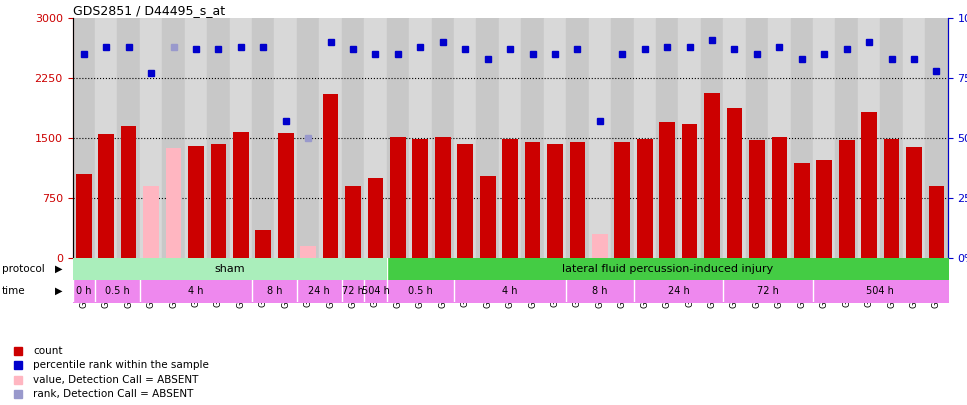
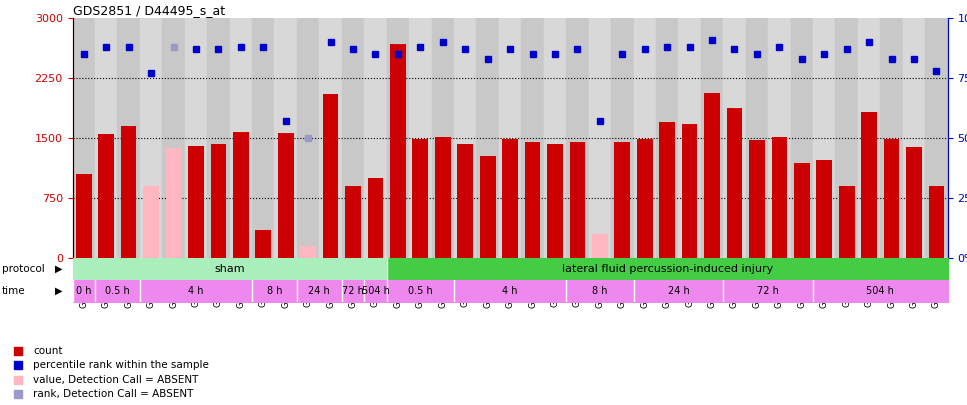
GSM44508: 1510 -> 2680
GSM44507: 1020 -> 1280
GSM44520: 1480 -> 900
